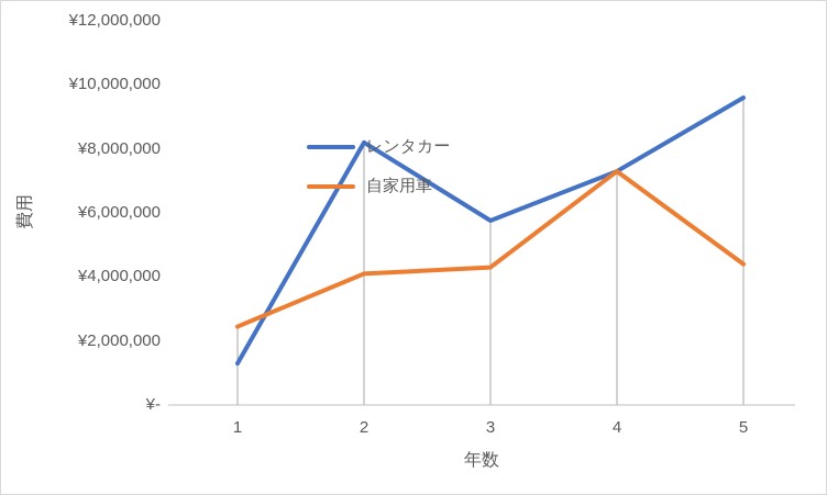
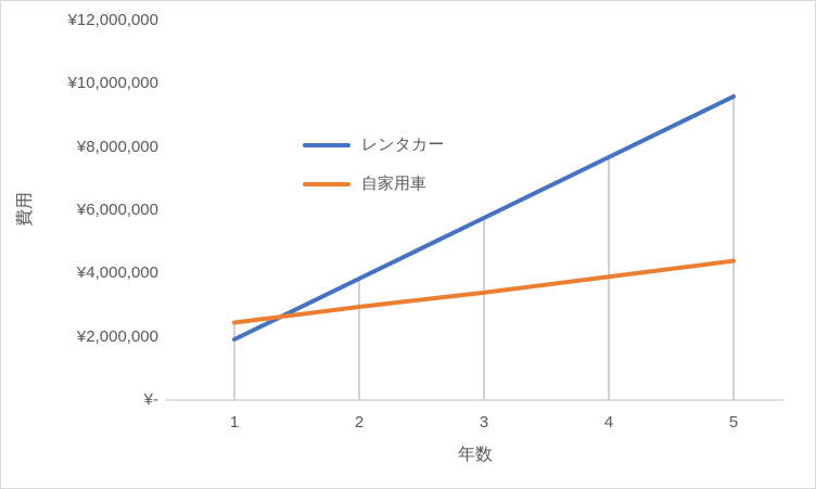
レンタカー/1: ¥1300000 -> ¥1900000
レンタカー/2: ¥8200000 -> ¥3800000
自家用車/2: ¥4100000 -> ¥3000000
自家用車/3: ¥4300000 -> ¥3400000
レンタカー/4: ¥7300000 -> ¥7700000
自家用車/4: ¥7300000 -> ¥3900000
